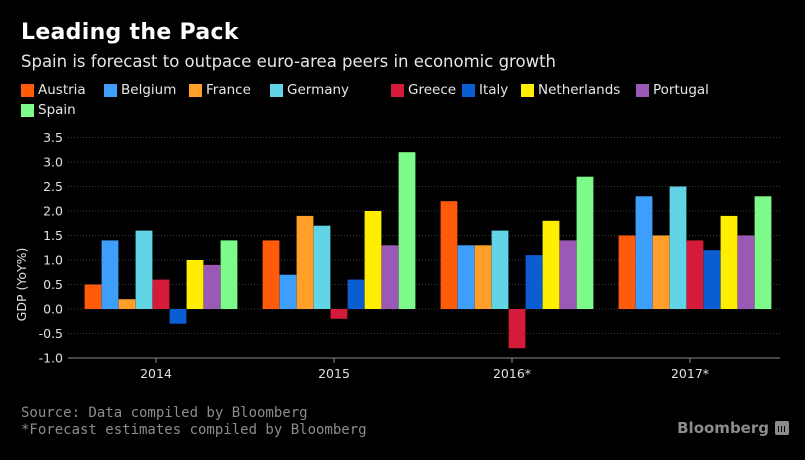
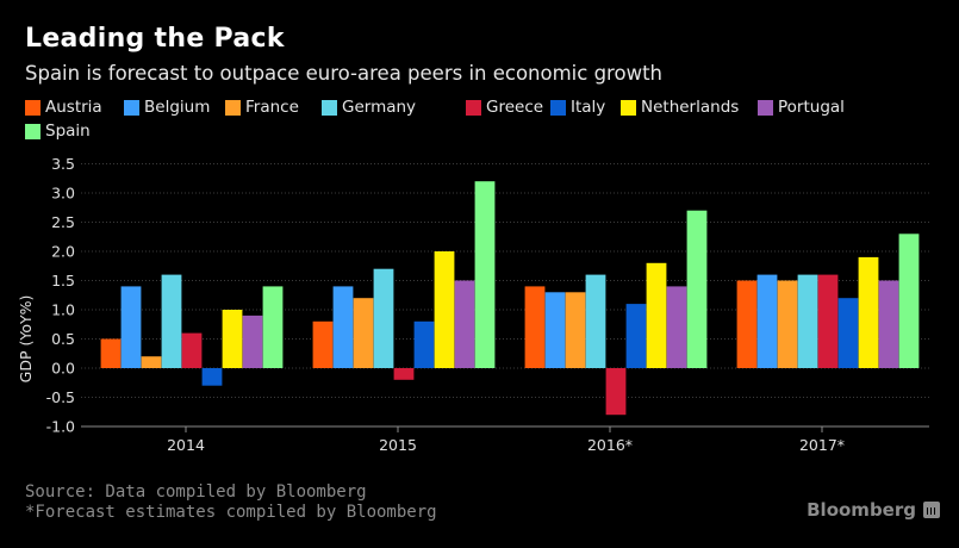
Austria/2015: 1.4 -> 0.8
Belgium/2015: 0.7 -> 1.4
France/2015: 1.9 -> 1.2
Italy/2015: 0.6 -> 0.8
Portugal/2015: 1.3 -> 1.5
Austria/2016*: 2.2 -> 1.4
Belgium/2017*: 2.3 -> 1.6
Germany/2017*: 2.5 -> 1.6
Greece/2017*: 1.4 -> 1.6
